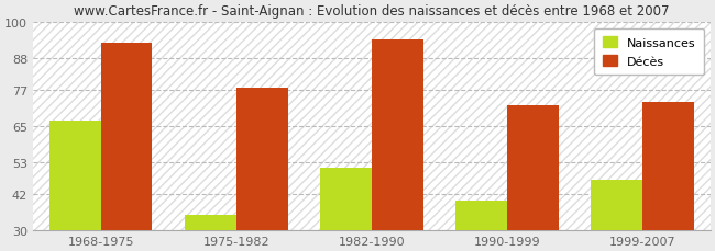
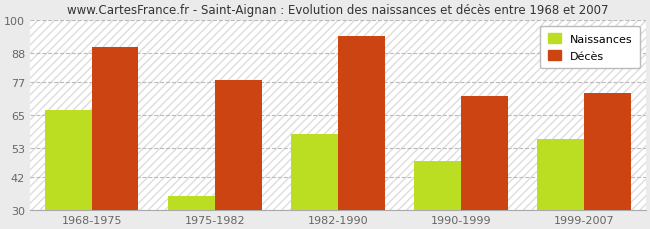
Décès/1968-1975: 93 -> 90
Naissances/1982-1990: 51 -> 58
Naissances/1990-1999: 40 -> 48
Naissances/1999-2007: 47 -> 56
